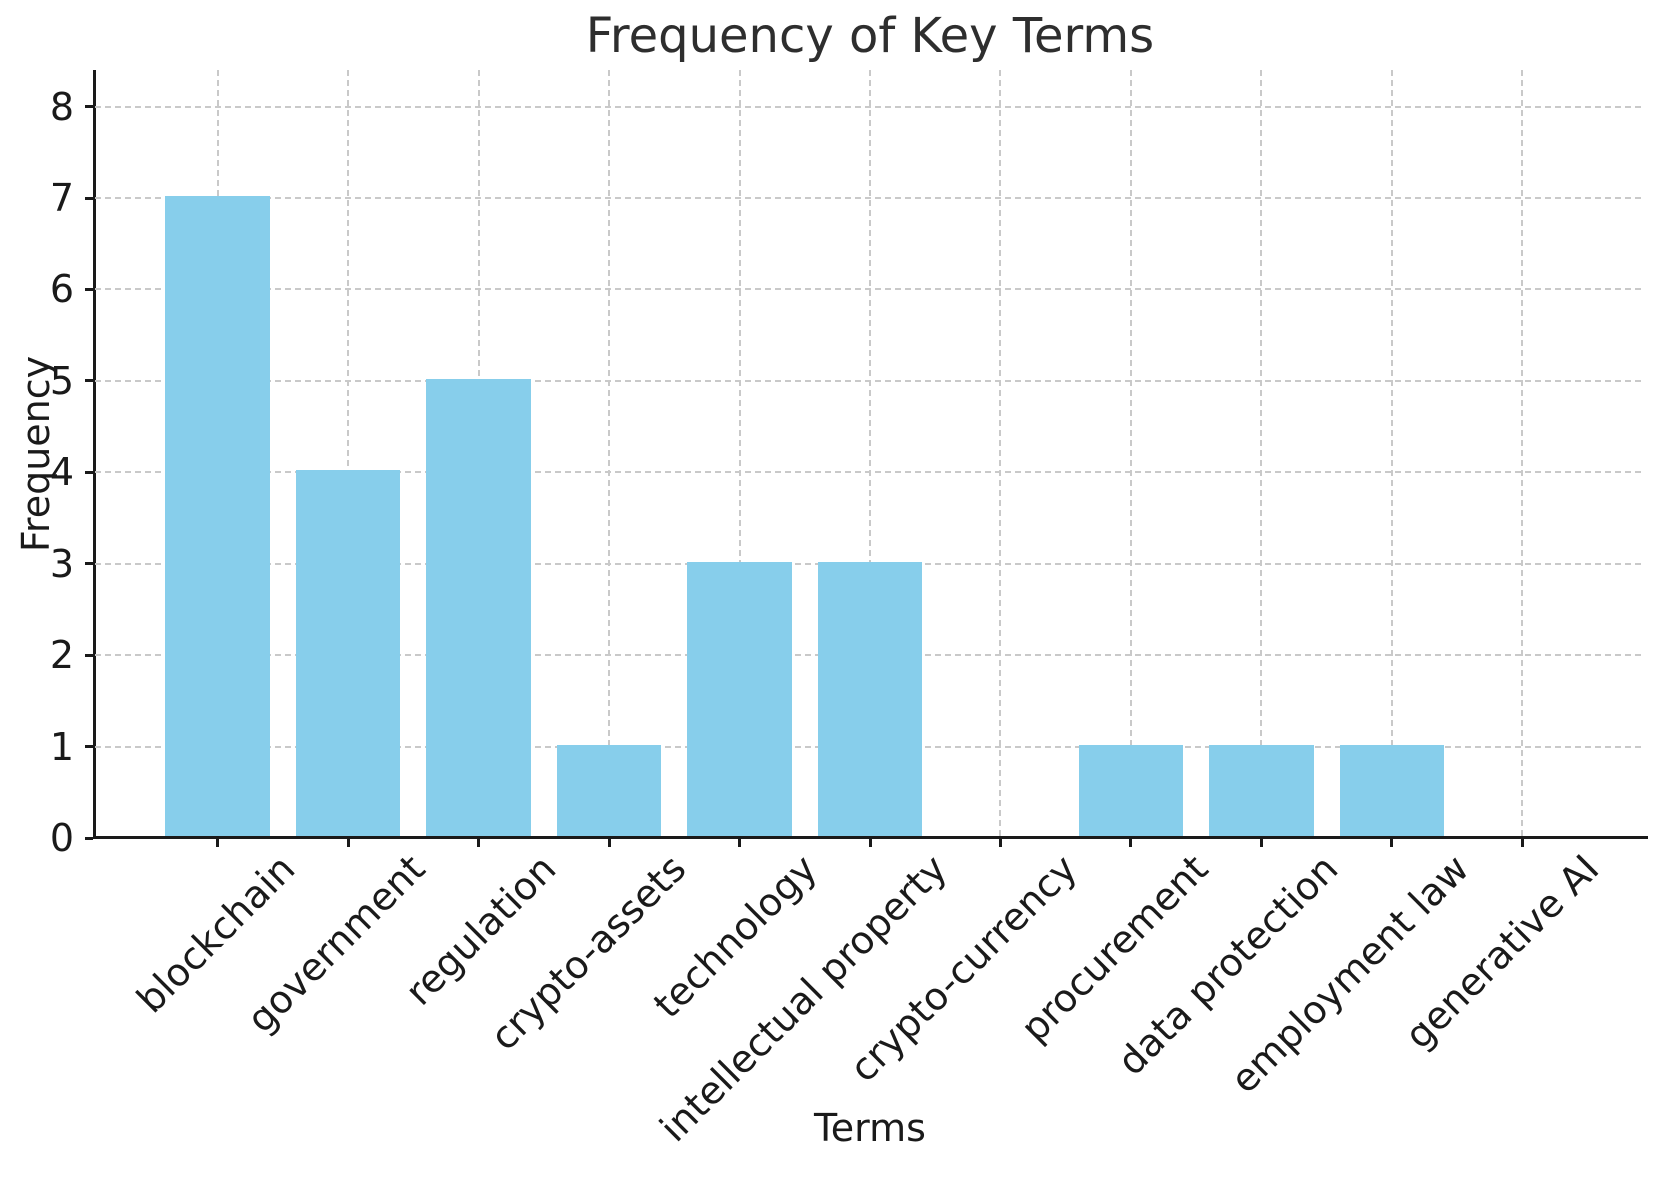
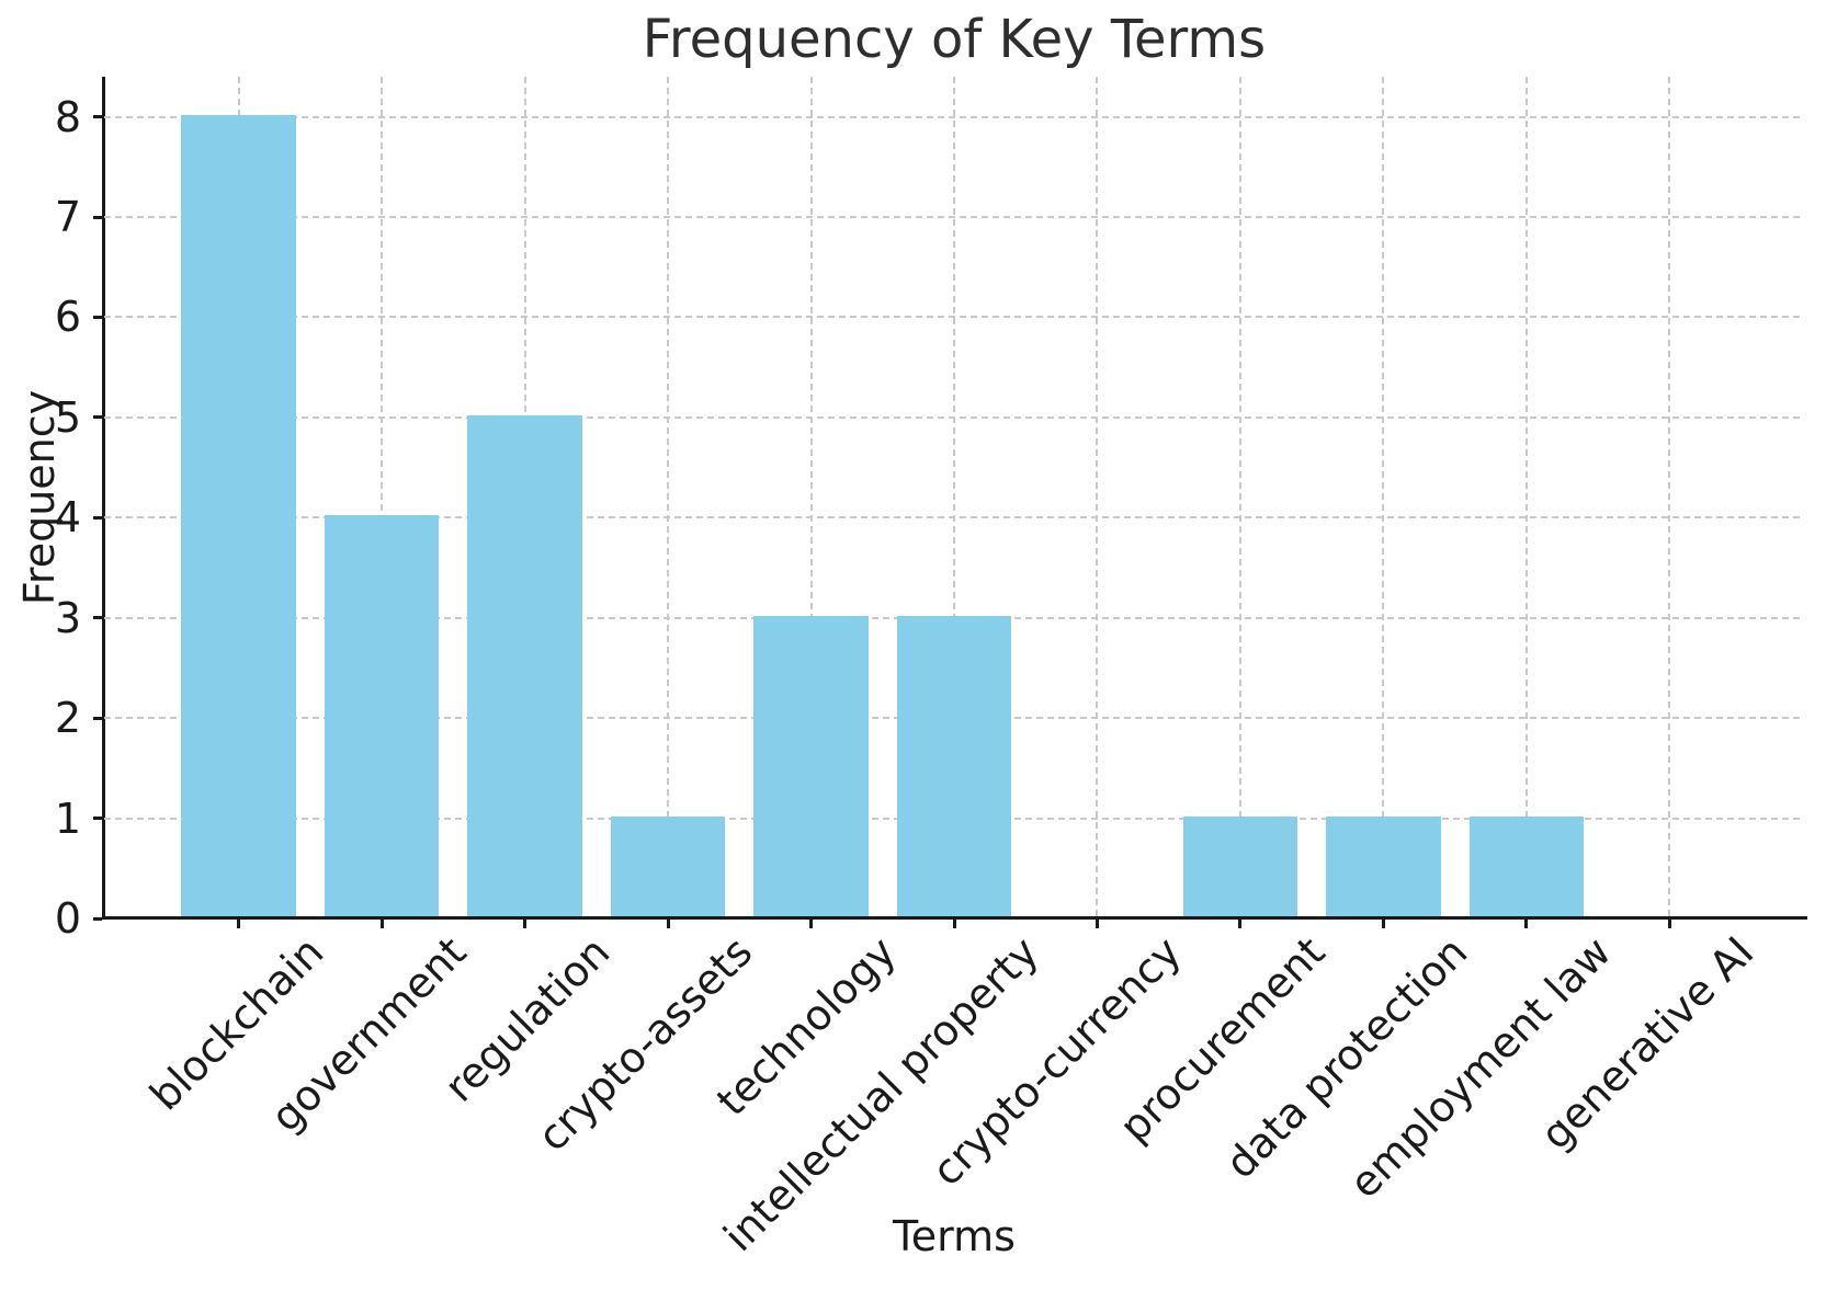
blockchain: 7 -> 8
